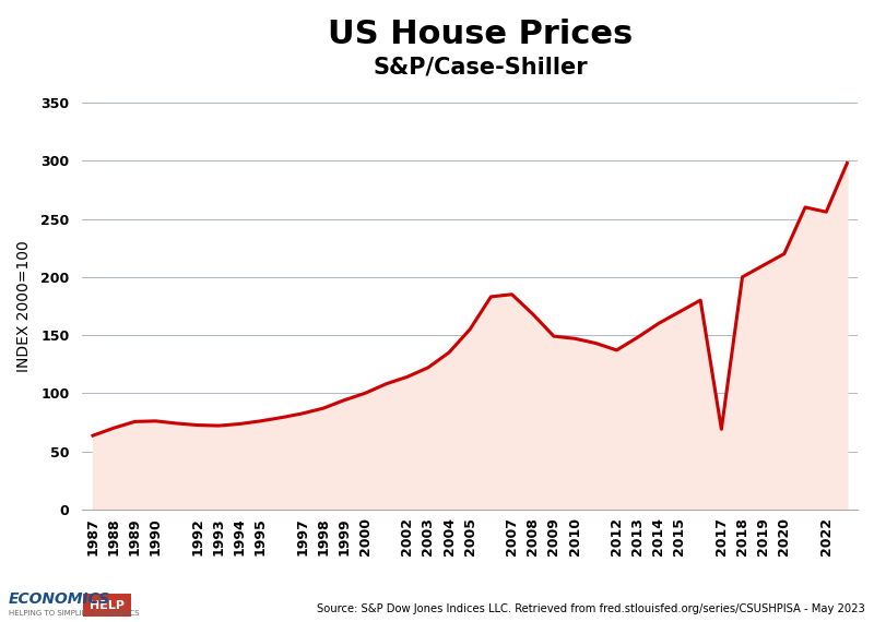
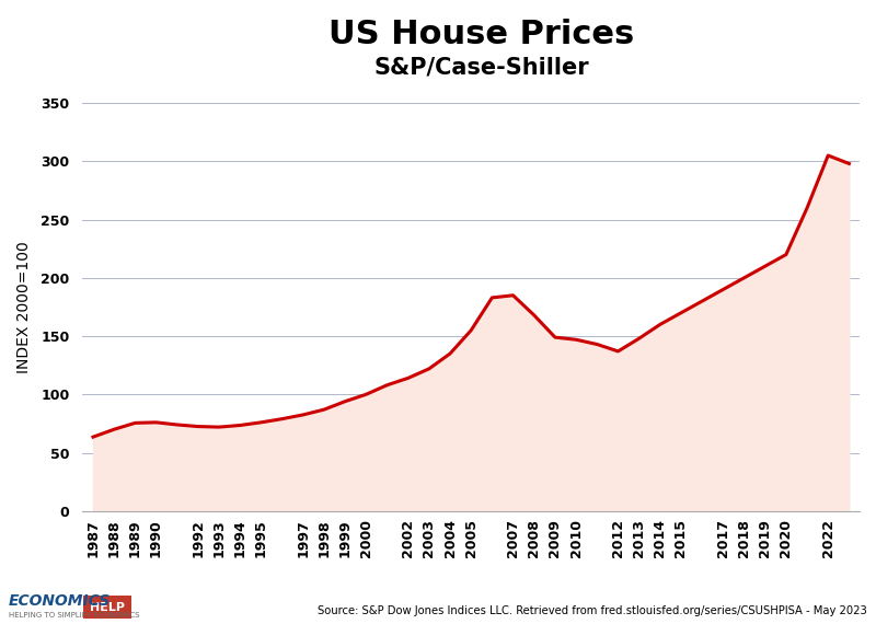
2017: 69 -> 190
2022: 256 -> 305
